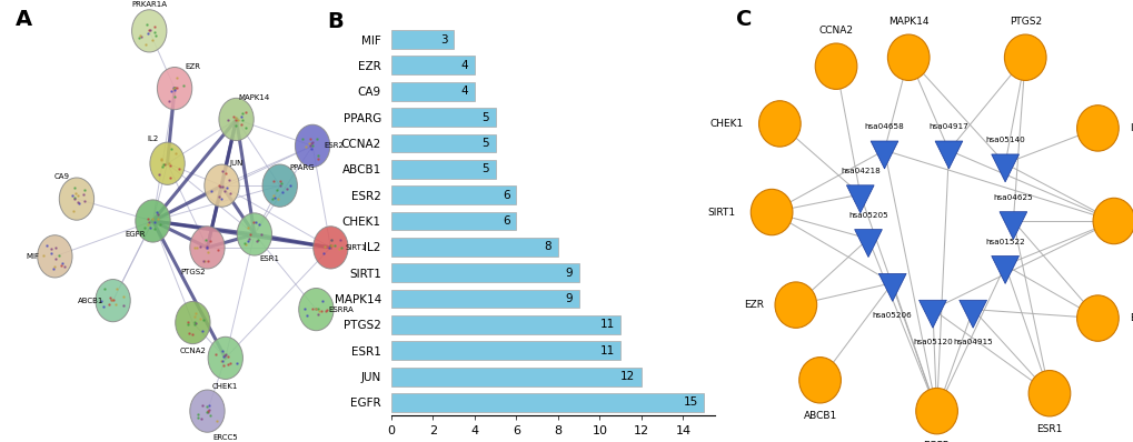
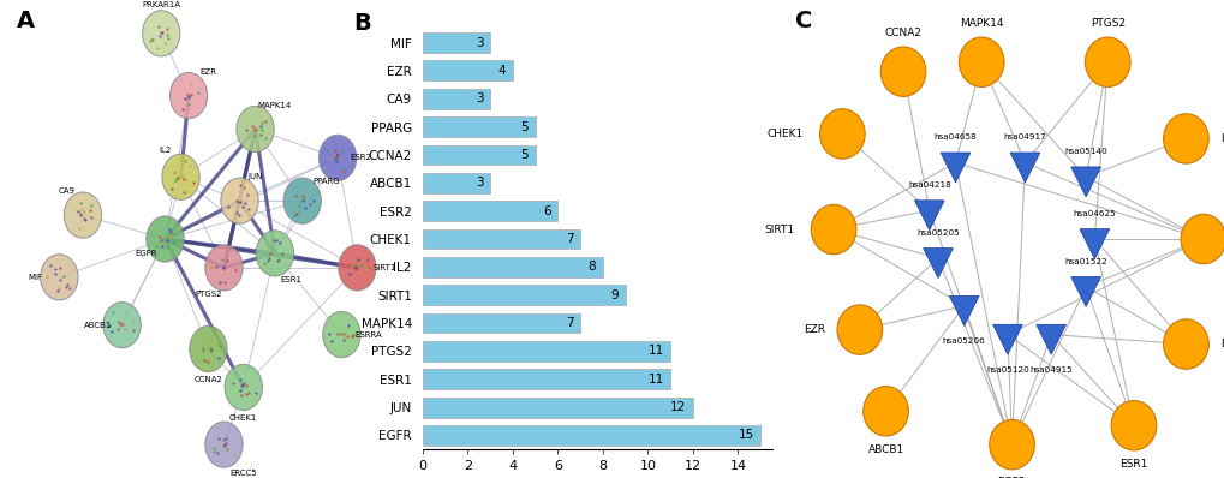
CA9: 4 -> 3
ABCB1: 5 -> 3
CHEK1: 6 -> 7
MAPK14: 9 -> 7
